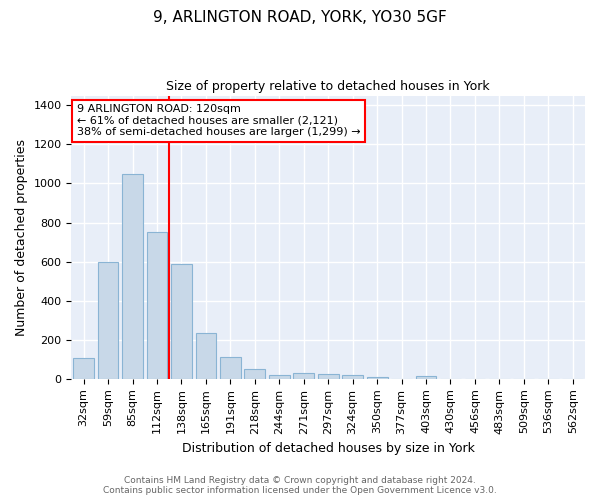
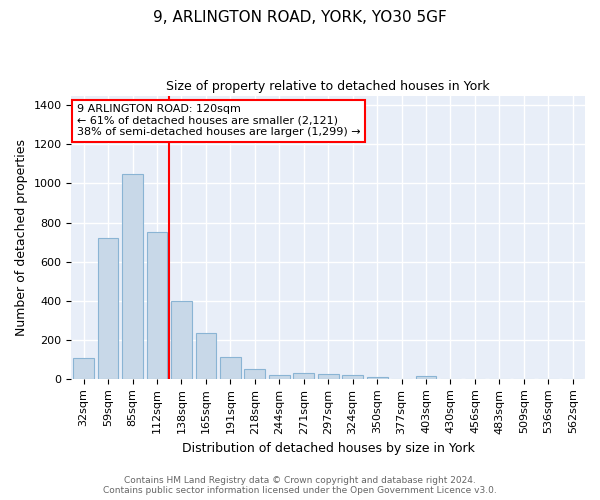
59sqm: 600 -> 720
138sqm: 590 -> 400
